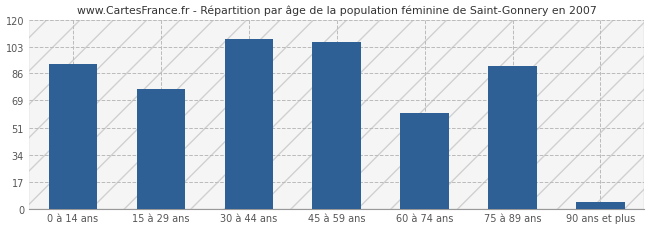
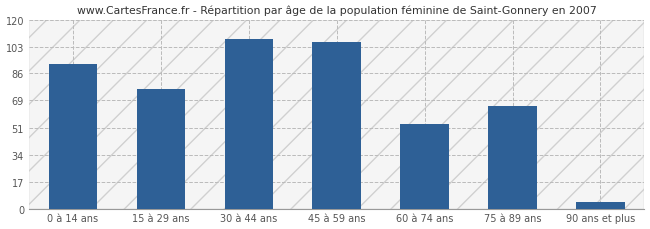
60 à 74 ans: 61 -> 54
75 à 89 ans: 91 -> 65
